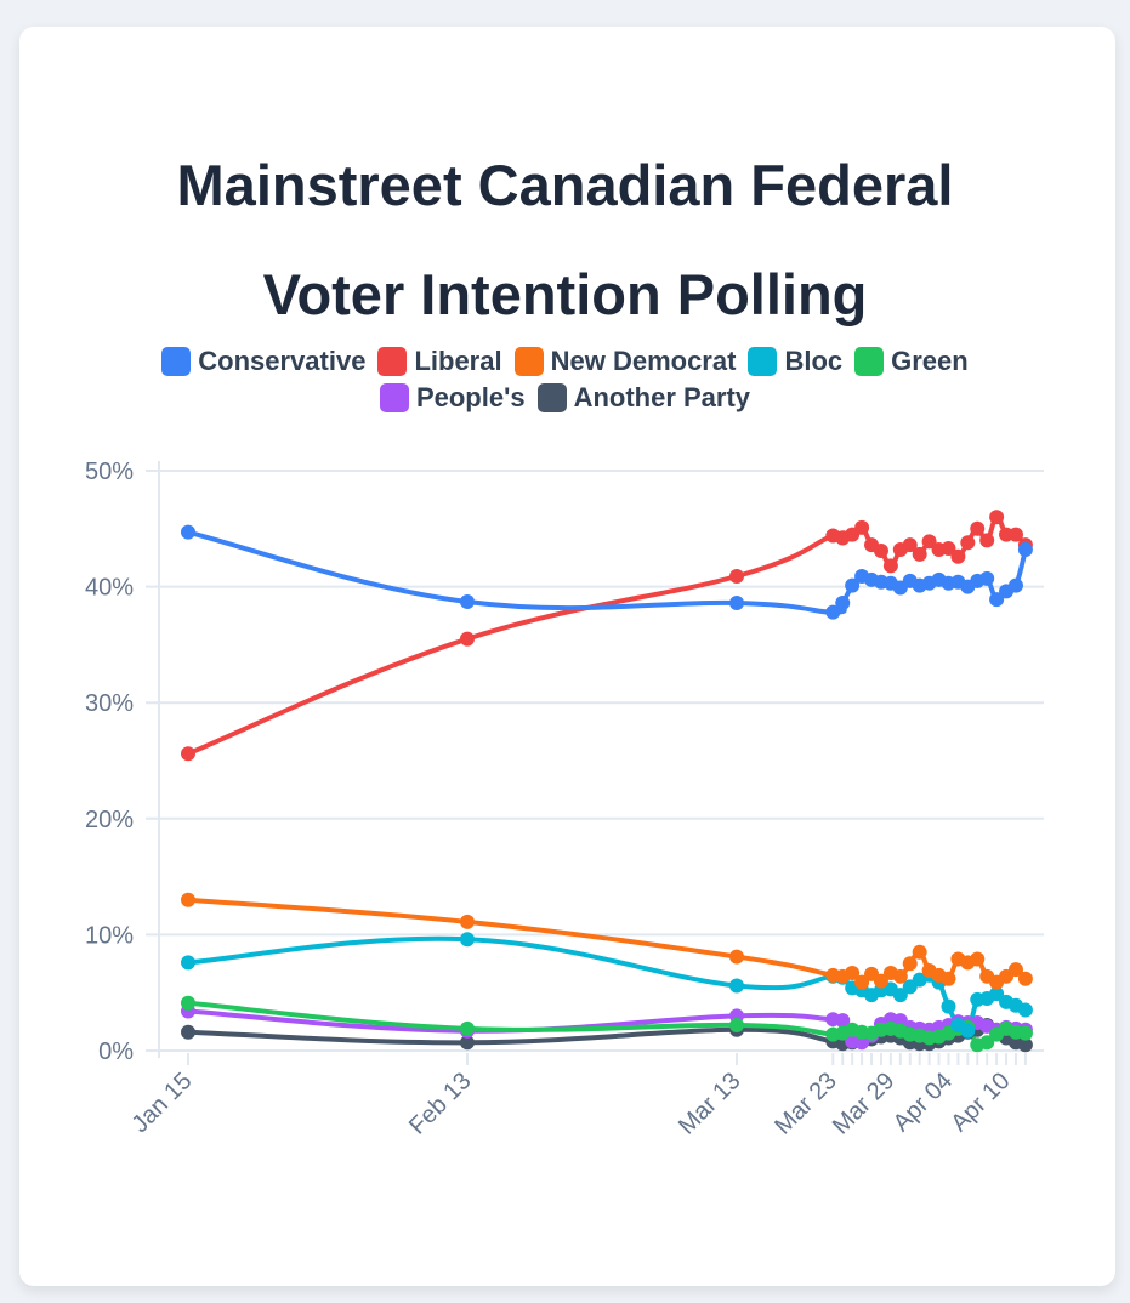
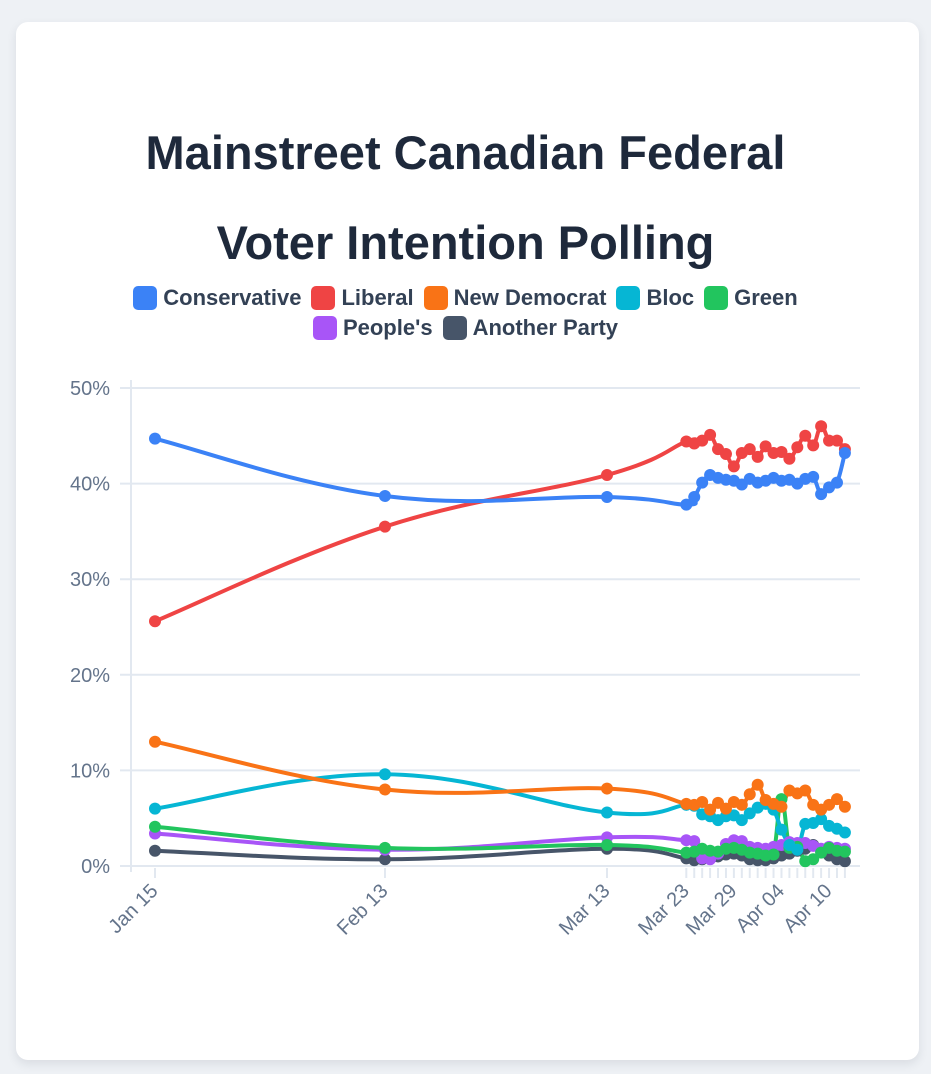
Bloc/Jan 15: 8% -> 6%
New Democrat/Feb 13: 11% -> 8%
Green/Apr 04: 2% -> 7%
